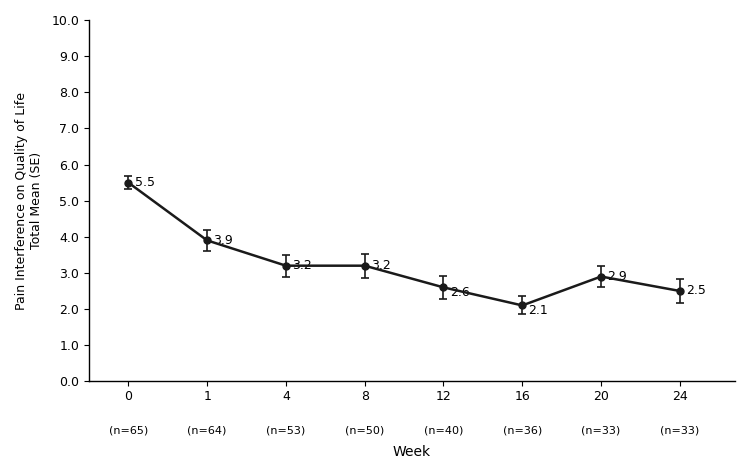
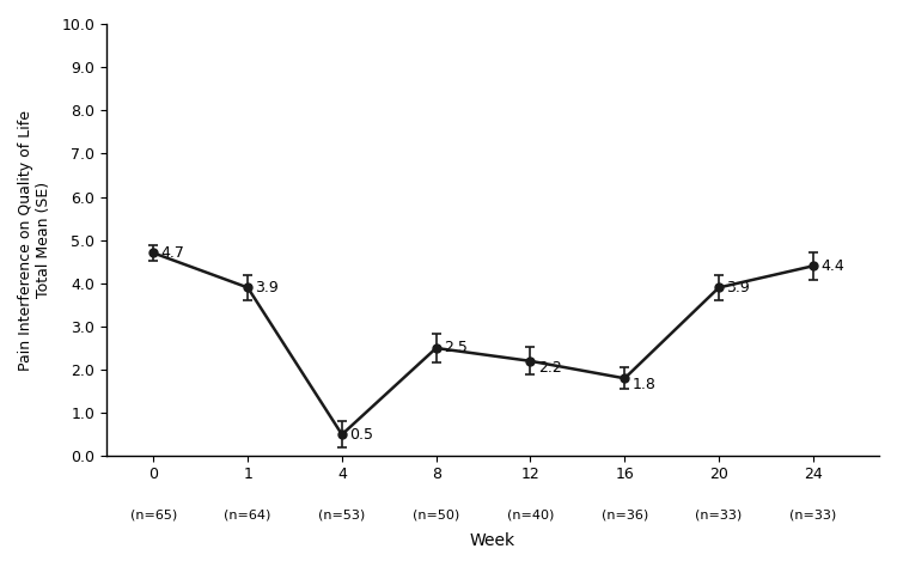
0: 5.5 -> 4.7
4: 3.2 -> 0.5
8: 3.2 -> 2.5
12: 2.6 -> 2.2
16: 2.1 -> 1.8
20: 2.9 -> 3.9
24: 2.5 -> 4.4
